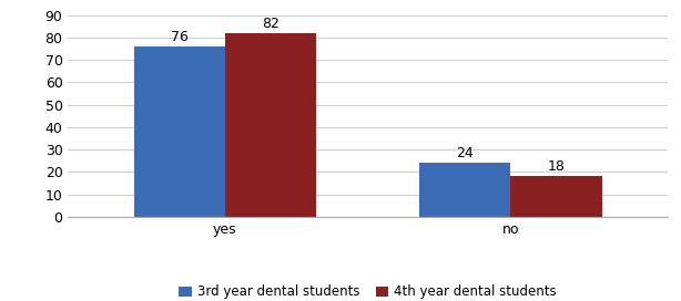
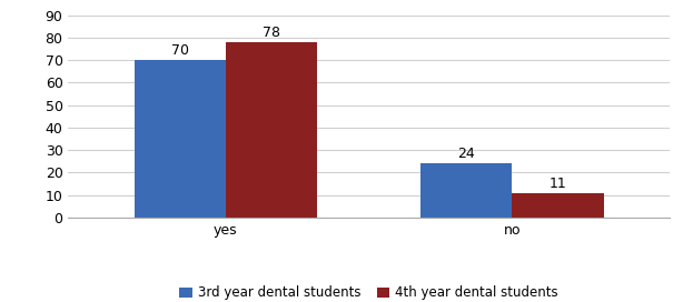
3rd year dental students/yes: 76 -> 70
4th year dental students/yes: 82 -> 78
4th year dental students/no: 18 -> 11
